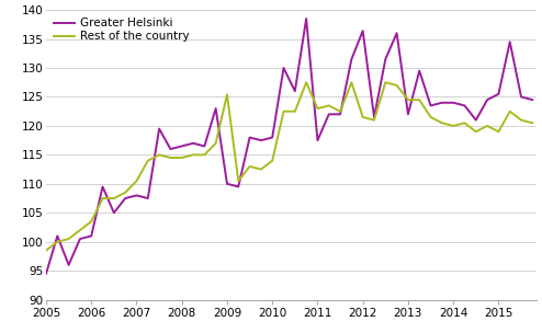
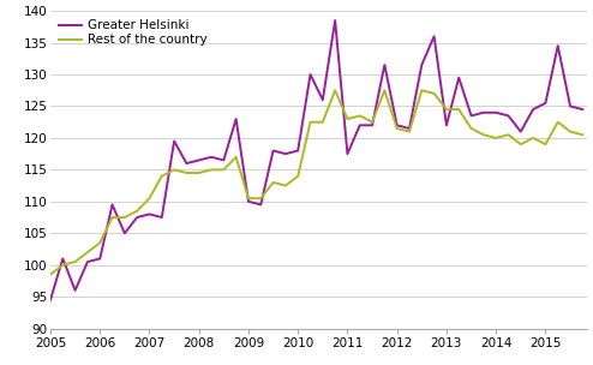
Rest of the country/2009: 125.4 -> 110.5
Greater Helsinki/2012: 136.4 -> 122.0
